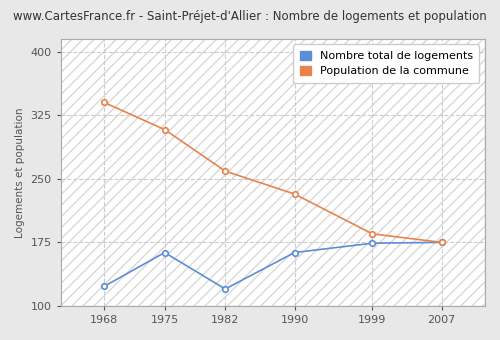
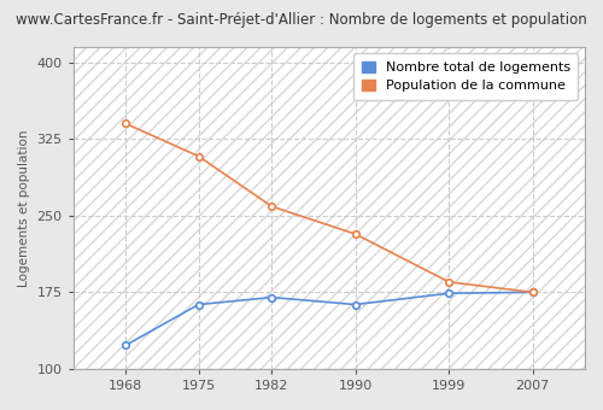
Nombre total de logements/1982: 120 -> 170
